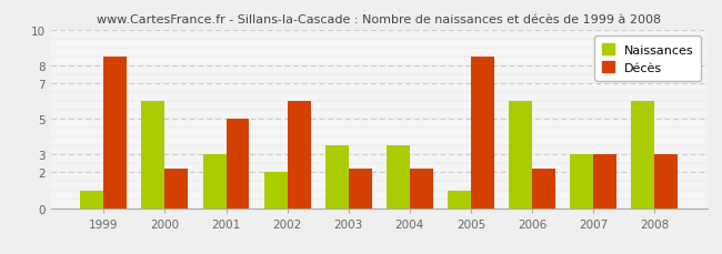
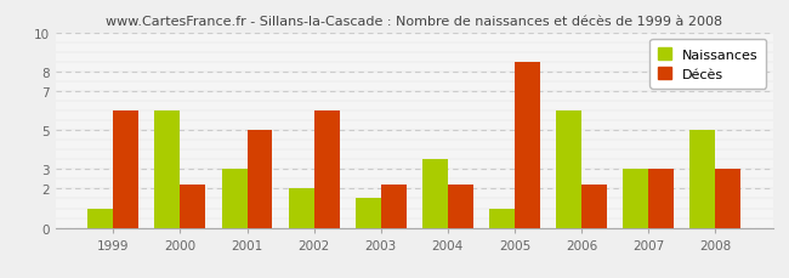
Décès/1999: 8.5 -> 6.0
Naissances/2003: 3.5 -> 1.5
Naissances/2008: 6.0 -> 5.0
